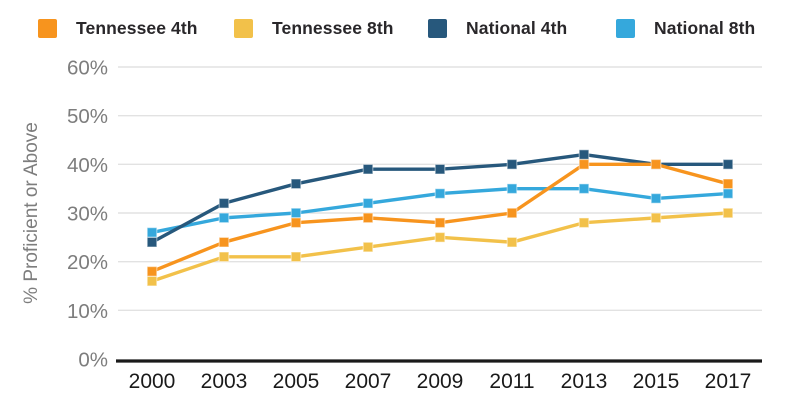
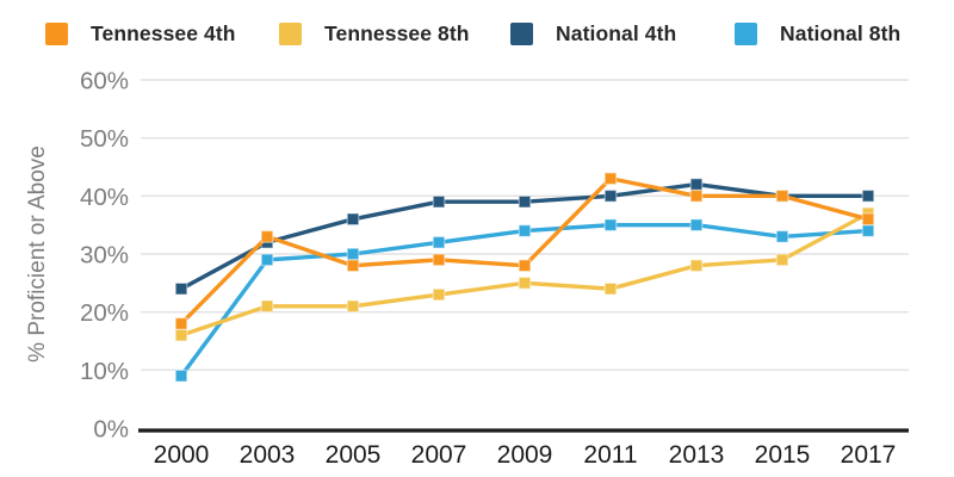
National 8th/2000: 26% -> 9%
Tennessee 4th/2003: 24% -> 33%
Tennessee 4th/2011: 30% -> 43%
Tennessee 8th/2017: 30% -> 37%
